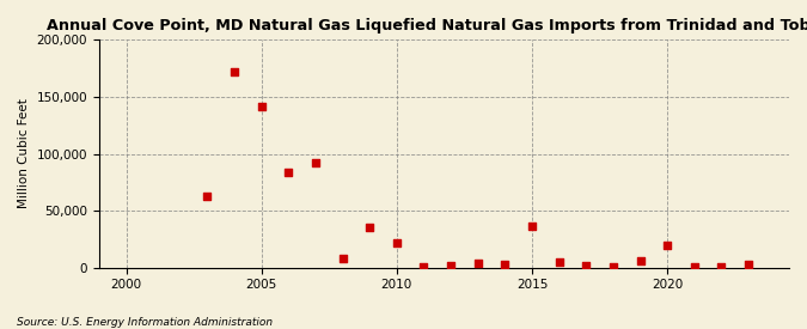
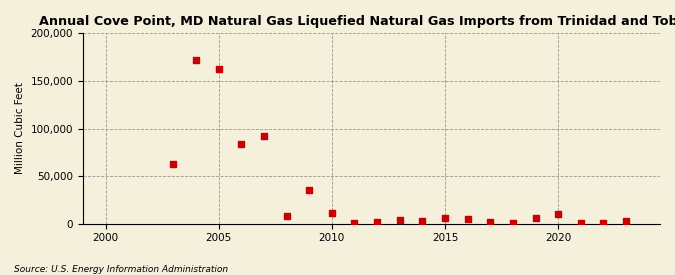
2005: 142,000 -> 163,000
2010: 22,000 -> 11,000
2015: 36,000 -> 6,000
2020: 20,000 -> 10,000
